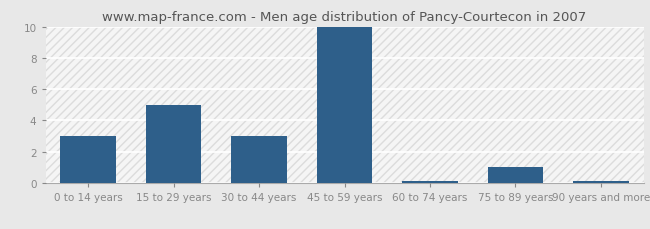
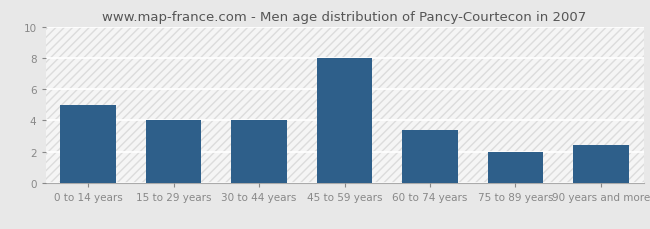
0 to 14 years: 3.0 -> 5.0
15 to 29 years: 5.0 -> 4.0
30 to 44 years: 3.0 -> 4.0
45 to 59 years: 10.0 -> 8.0
60 to 74 years: 0.1 -> 3.4
75 to 89 years: 1.0 -> 2.0
90 years and more: 0.1 -> 2.4
